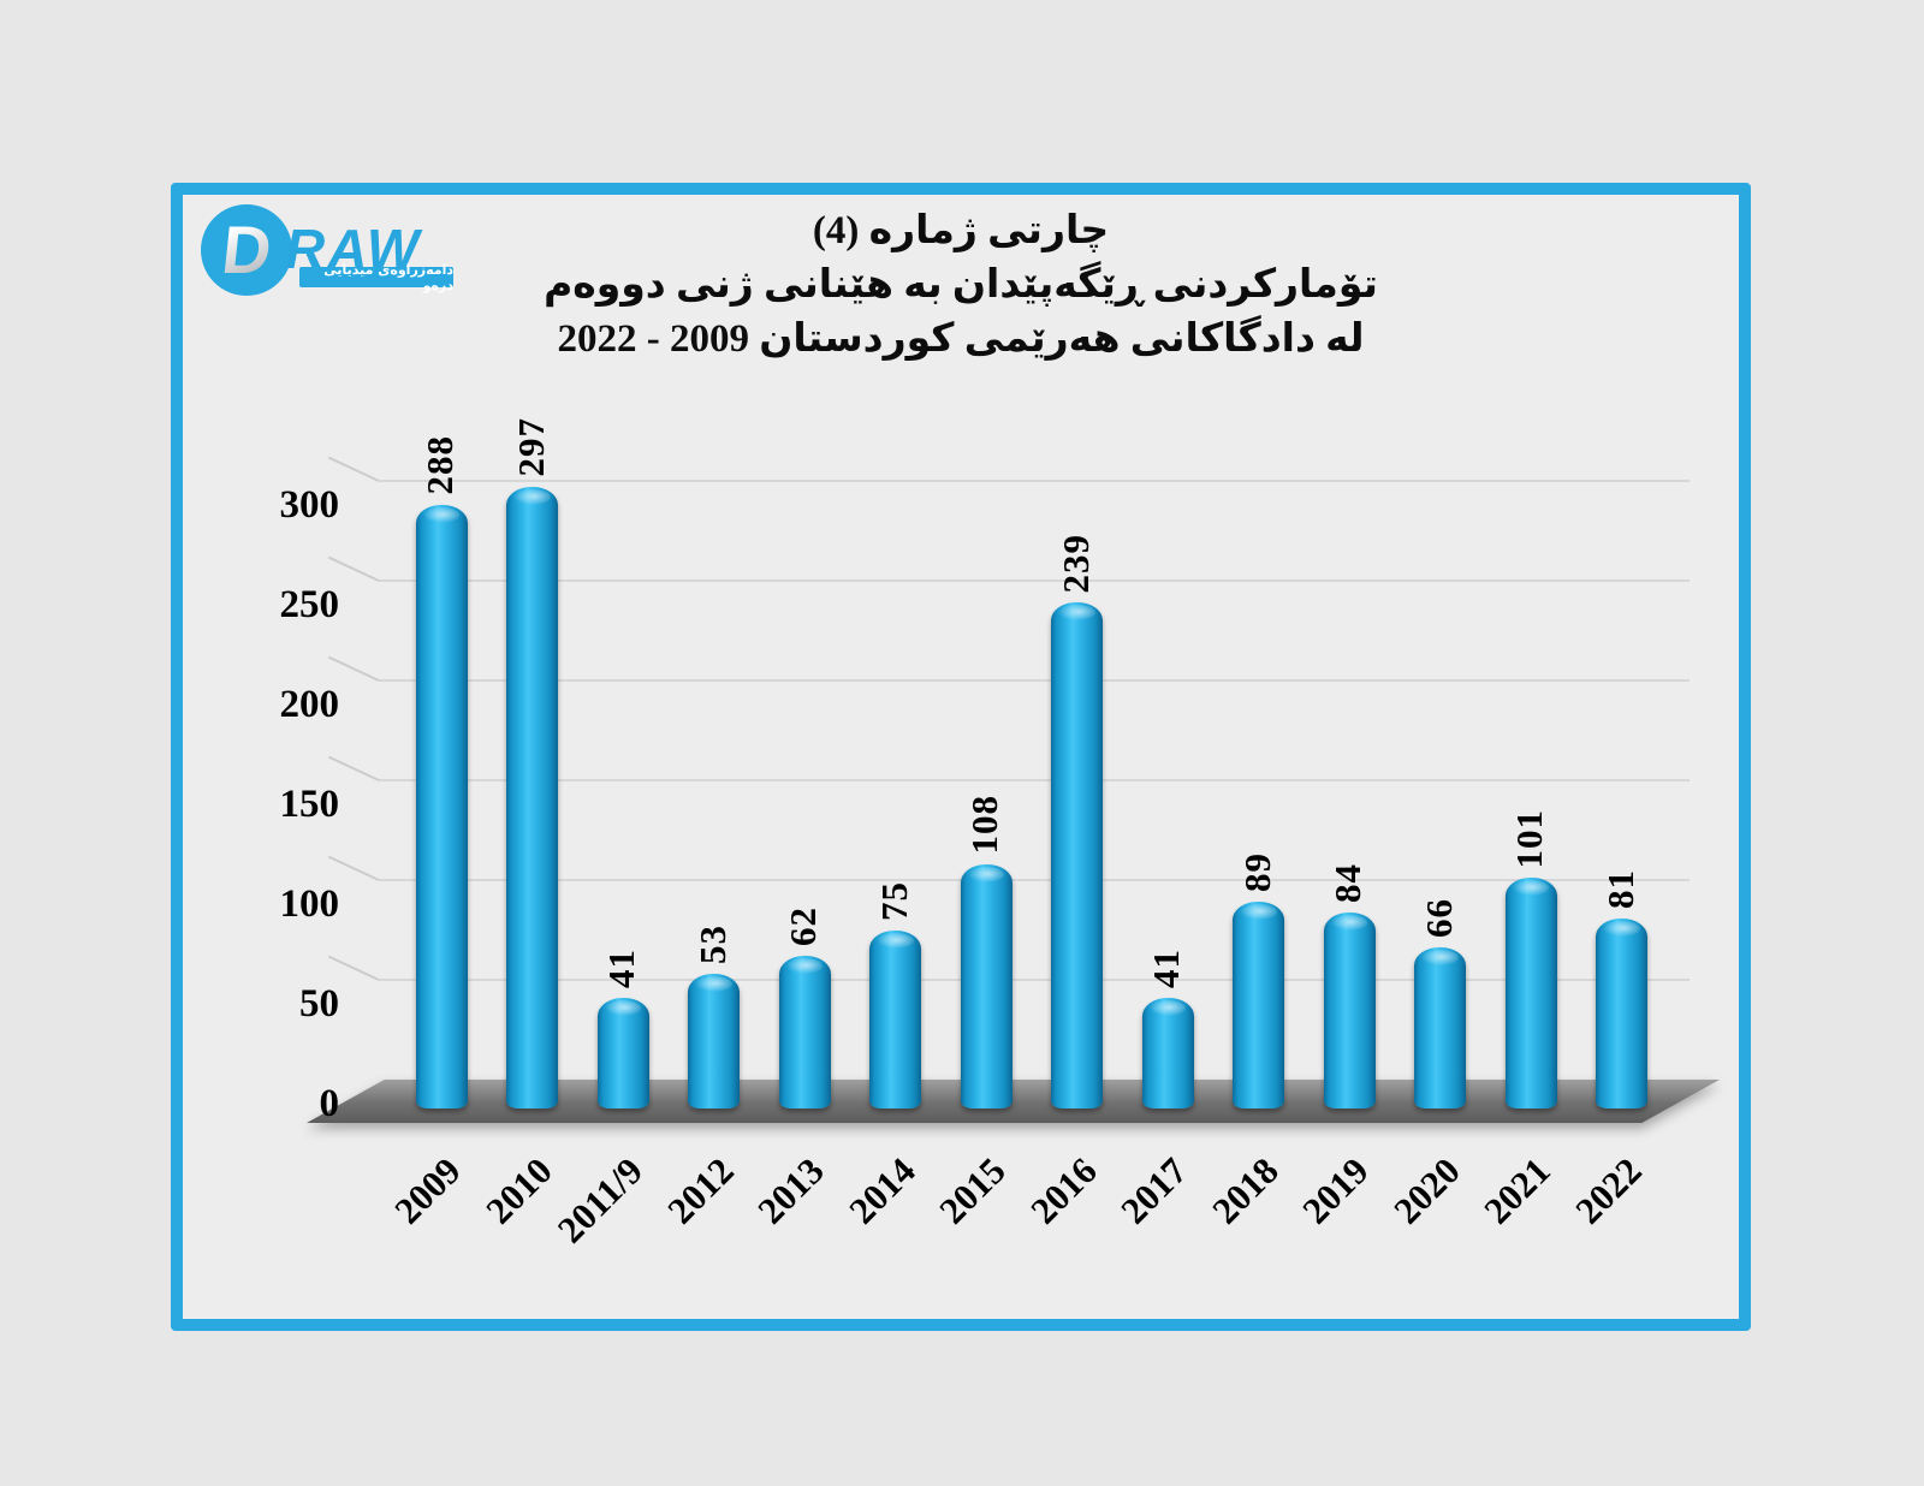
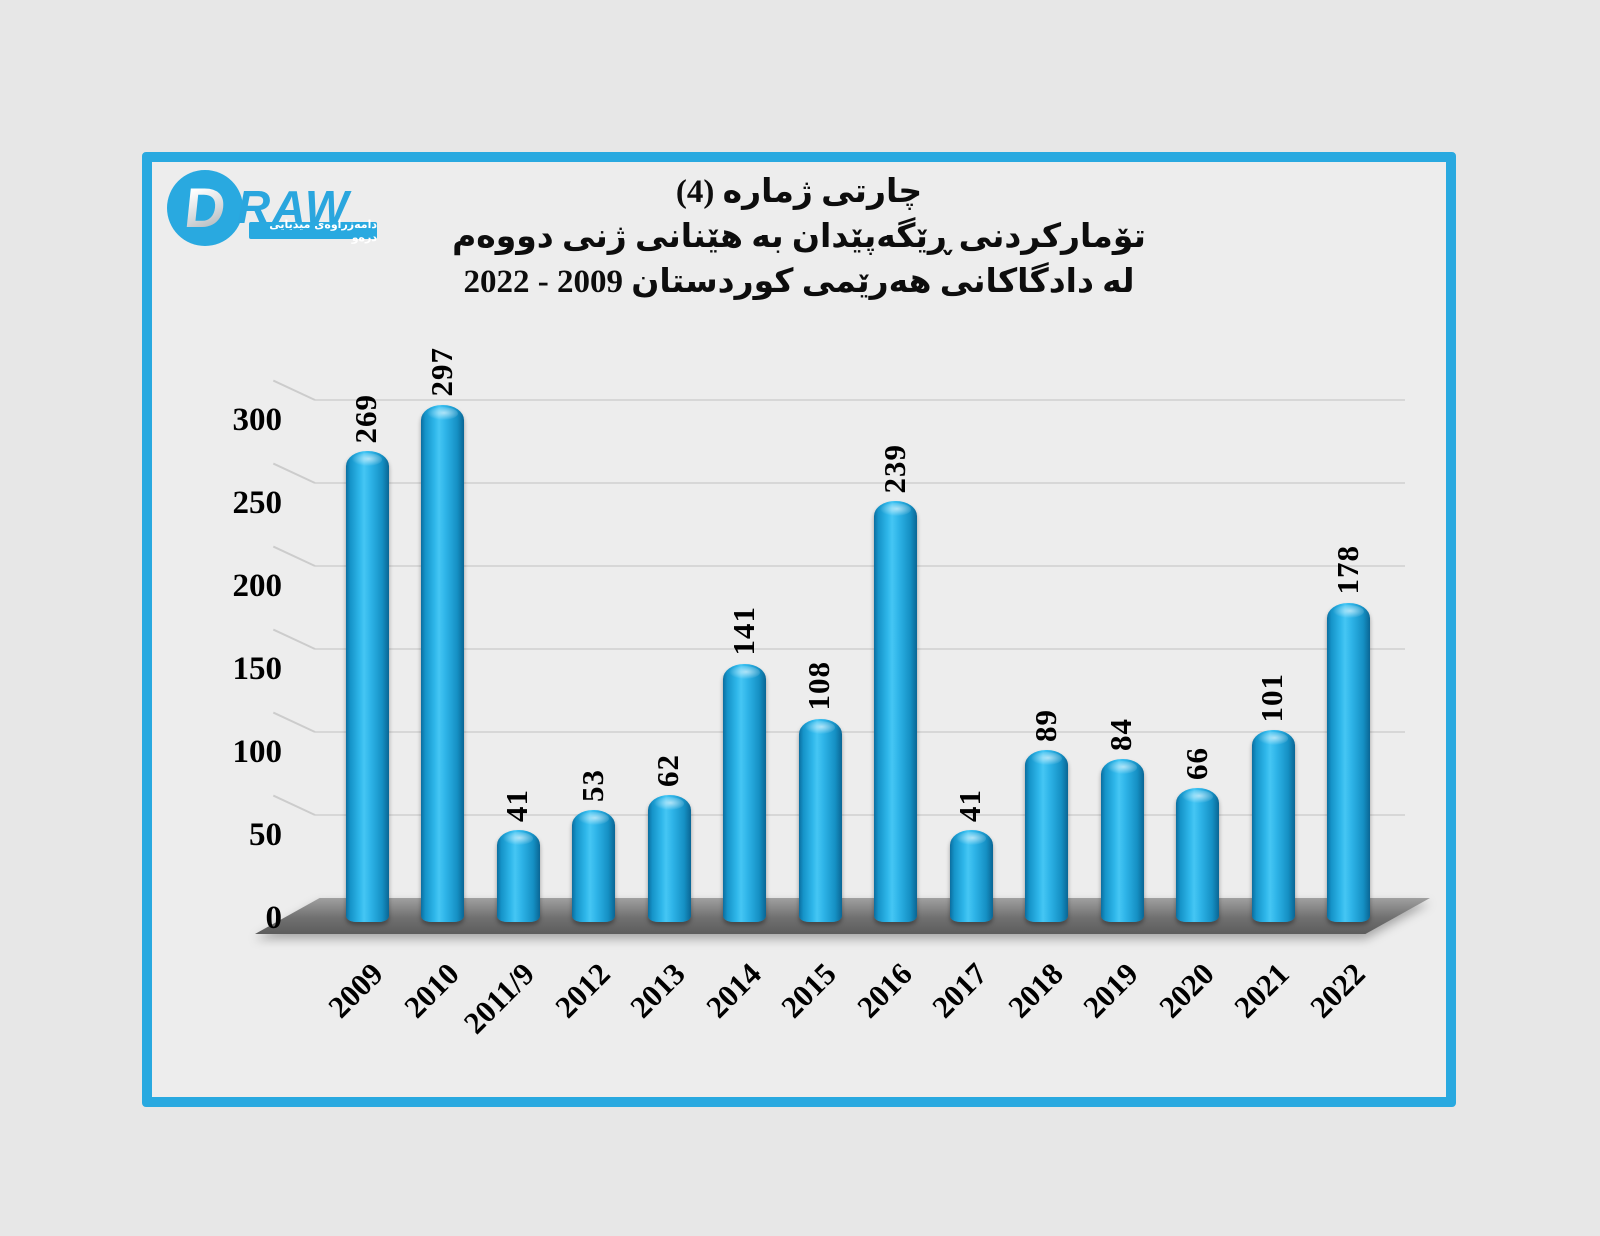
2009: 288 -> 269
2014: 75 -> 141
2022: 81 -> 178
